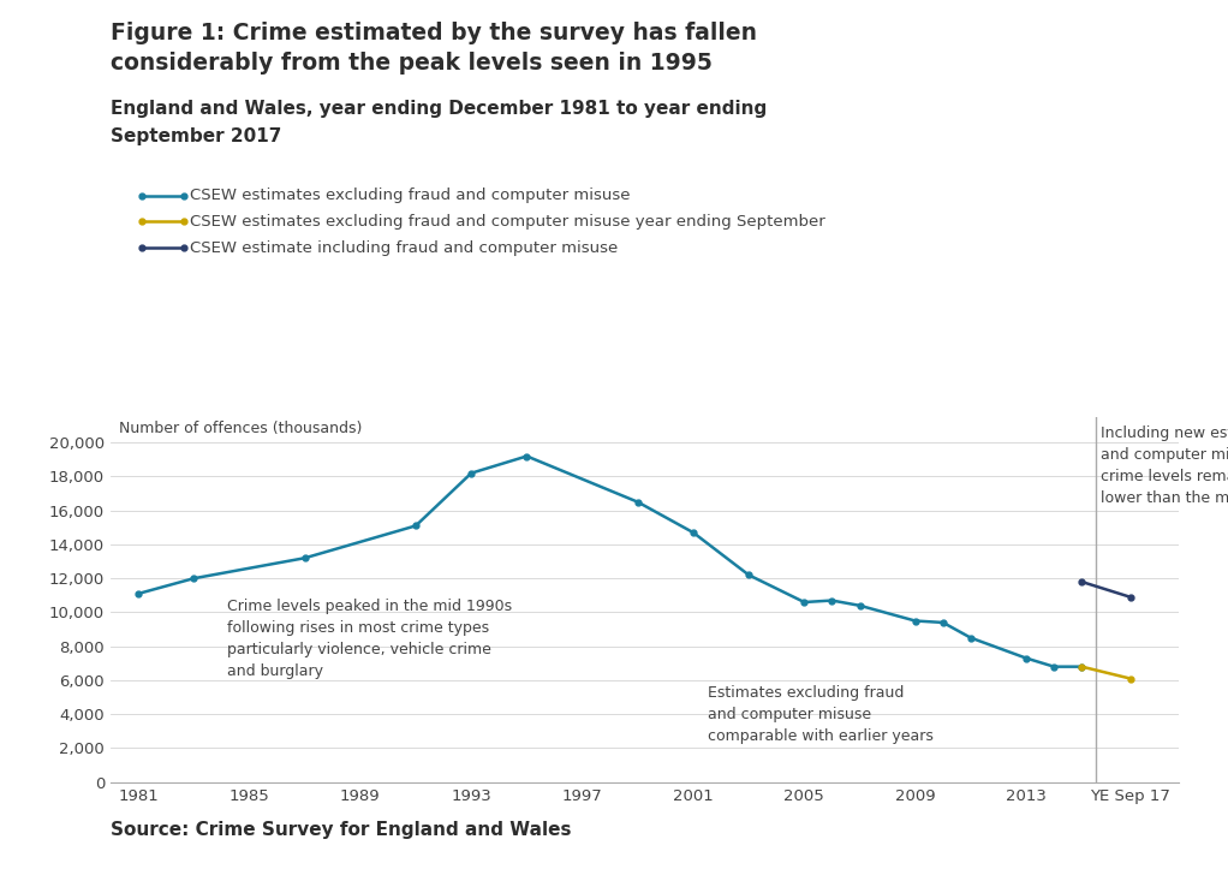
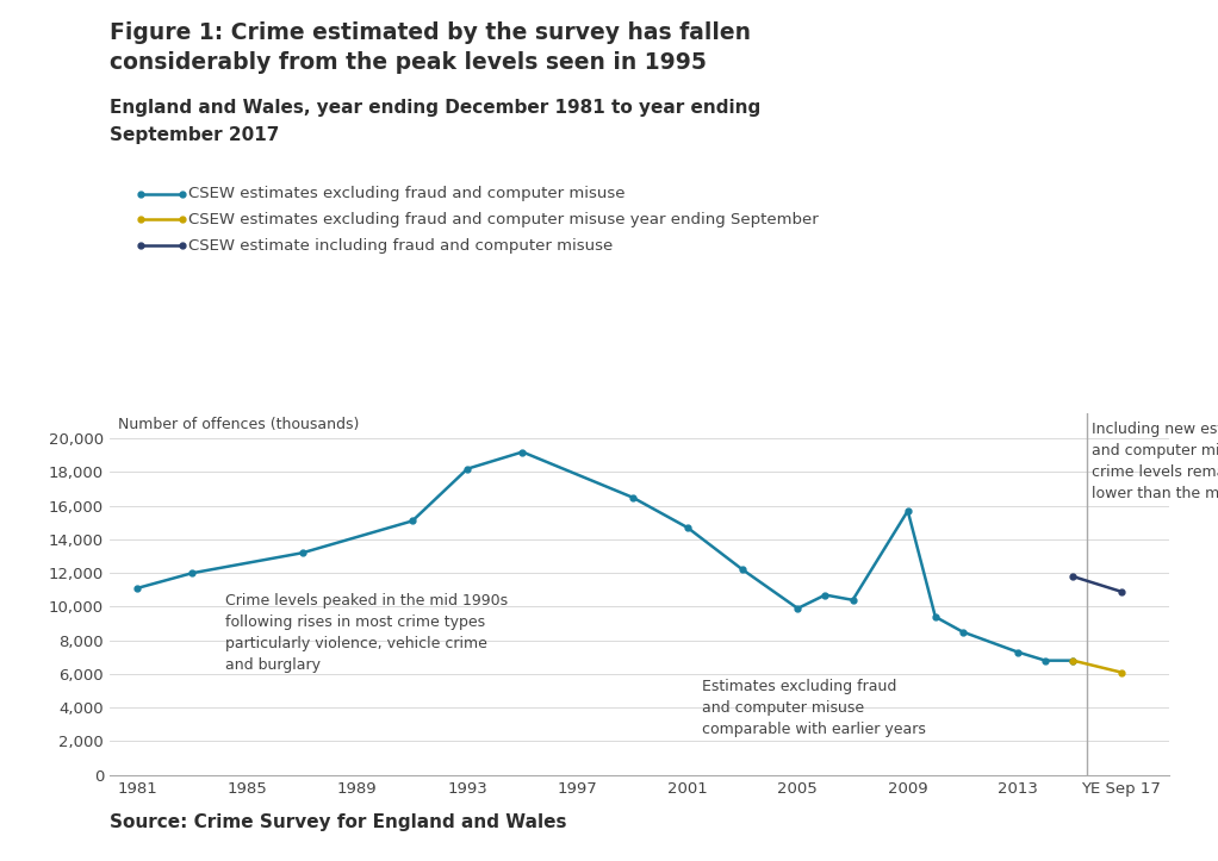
2005: 10,600 -> 9,900
2009: 9,500 -> 15,700
